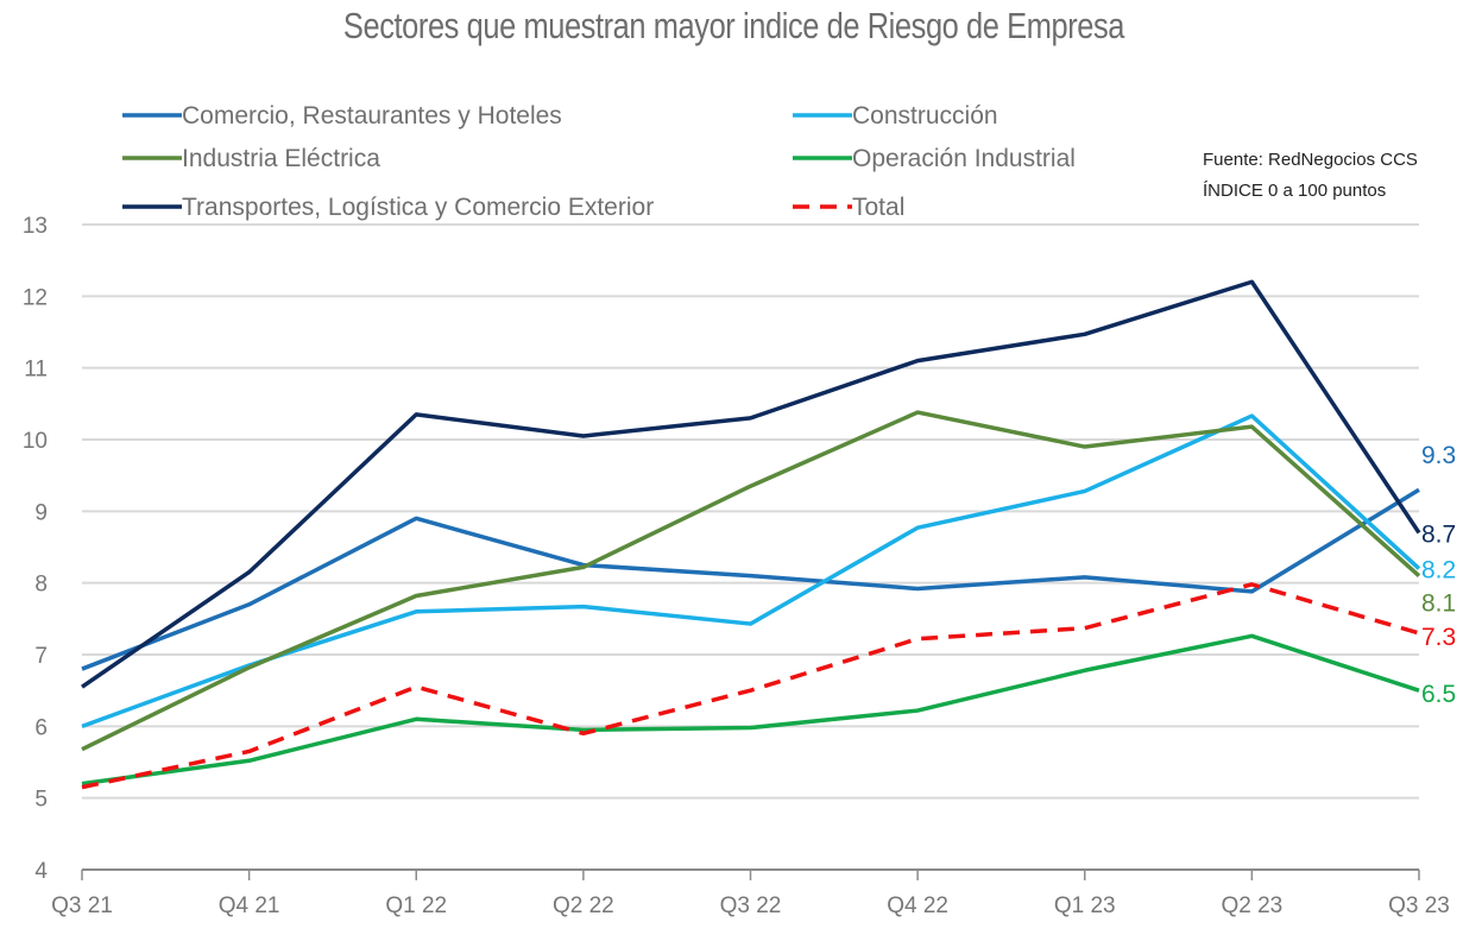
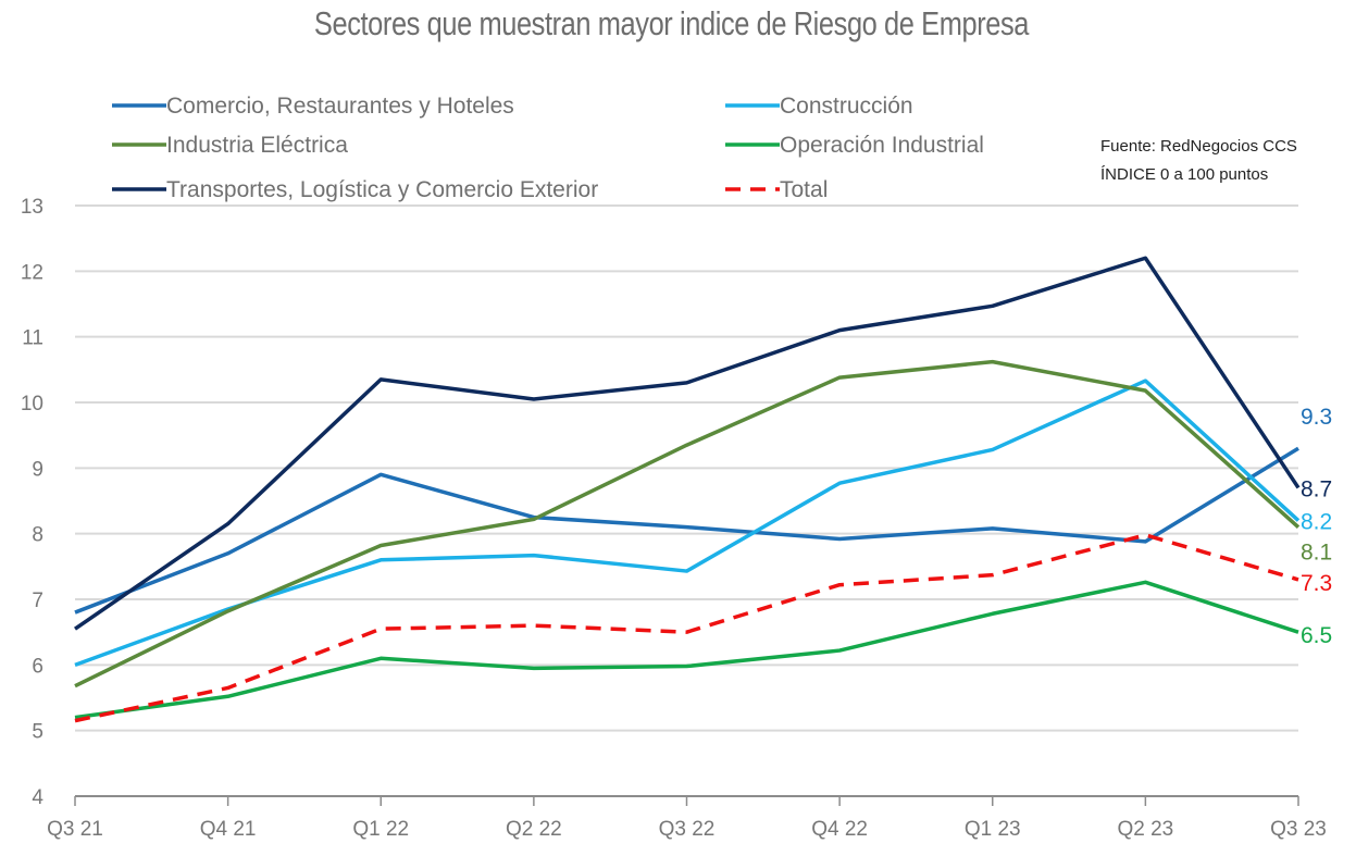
Total/Q2 22: 5.9 -> 6.6
Industria Eléctrica/Q1 23: 9.9 -> 10.6
